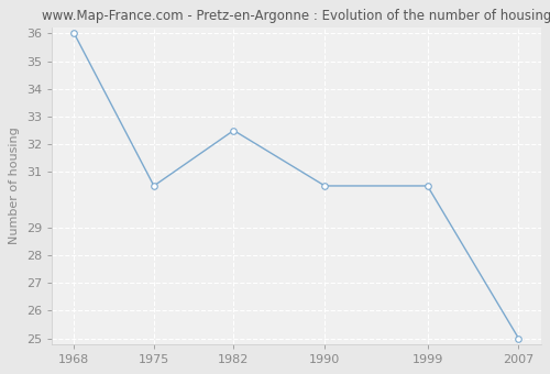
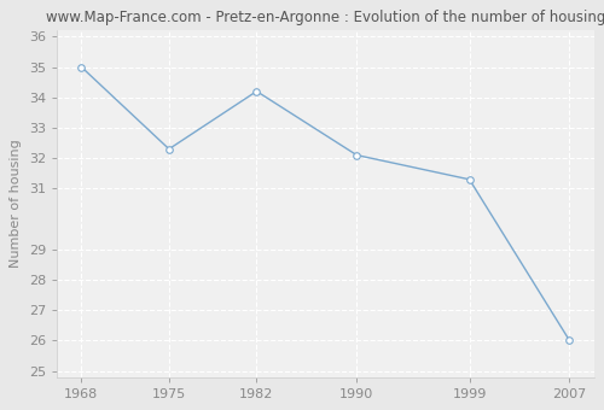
1968: 36.0 -> 35.0
1975: 30.5 -> 32.3
1982: 32.5 -> 34.2
1990: 30.5 -> 32.1
1999: 30.5 -> 31.3
2007: 25.0 -> 26.0
